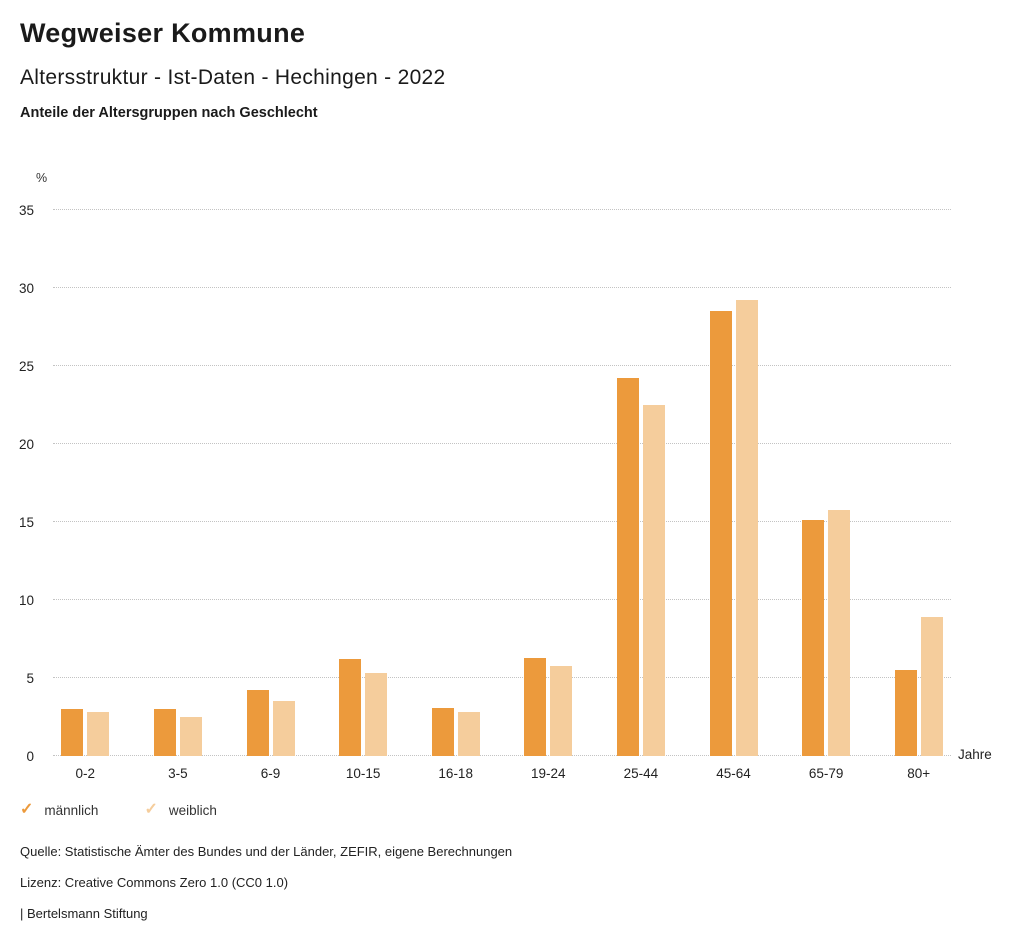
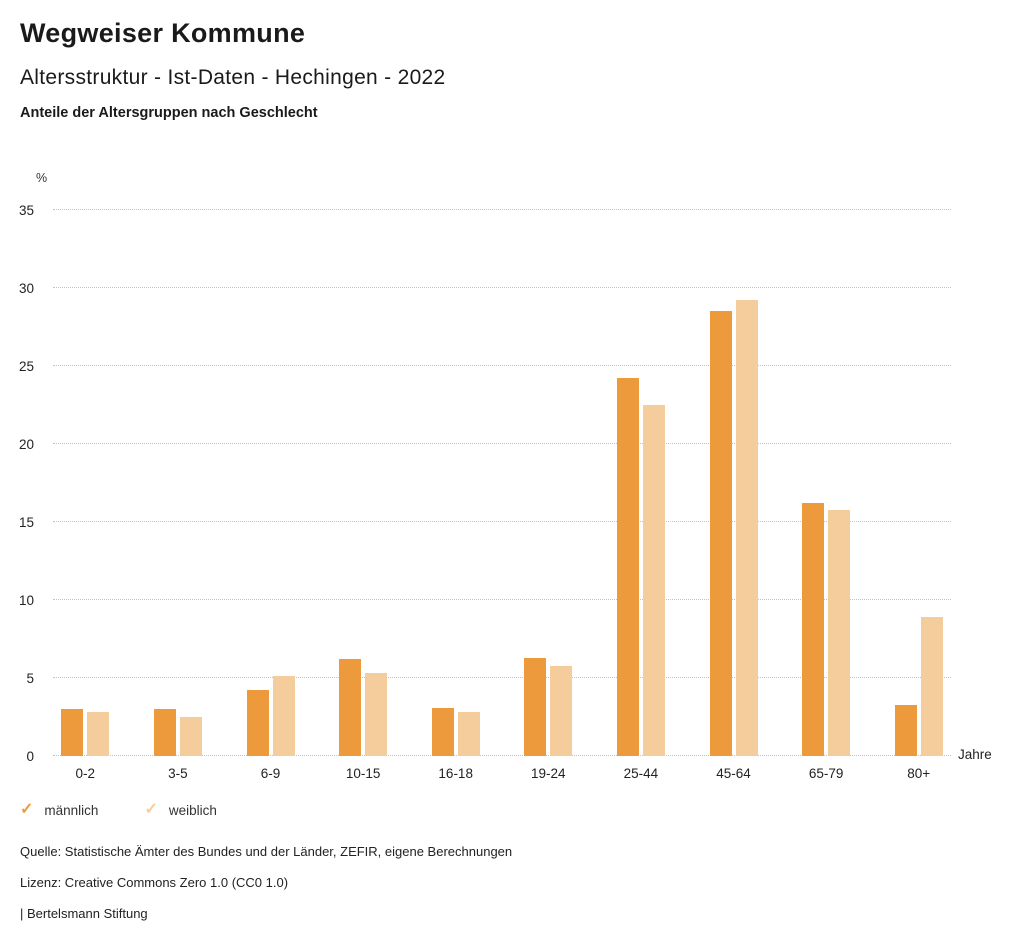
weiblich/6-9: 3.5 -> 5.1
männlich/65-79: 15.1 -> 16.2
männlich/80+: 5.5 -> 3.3
